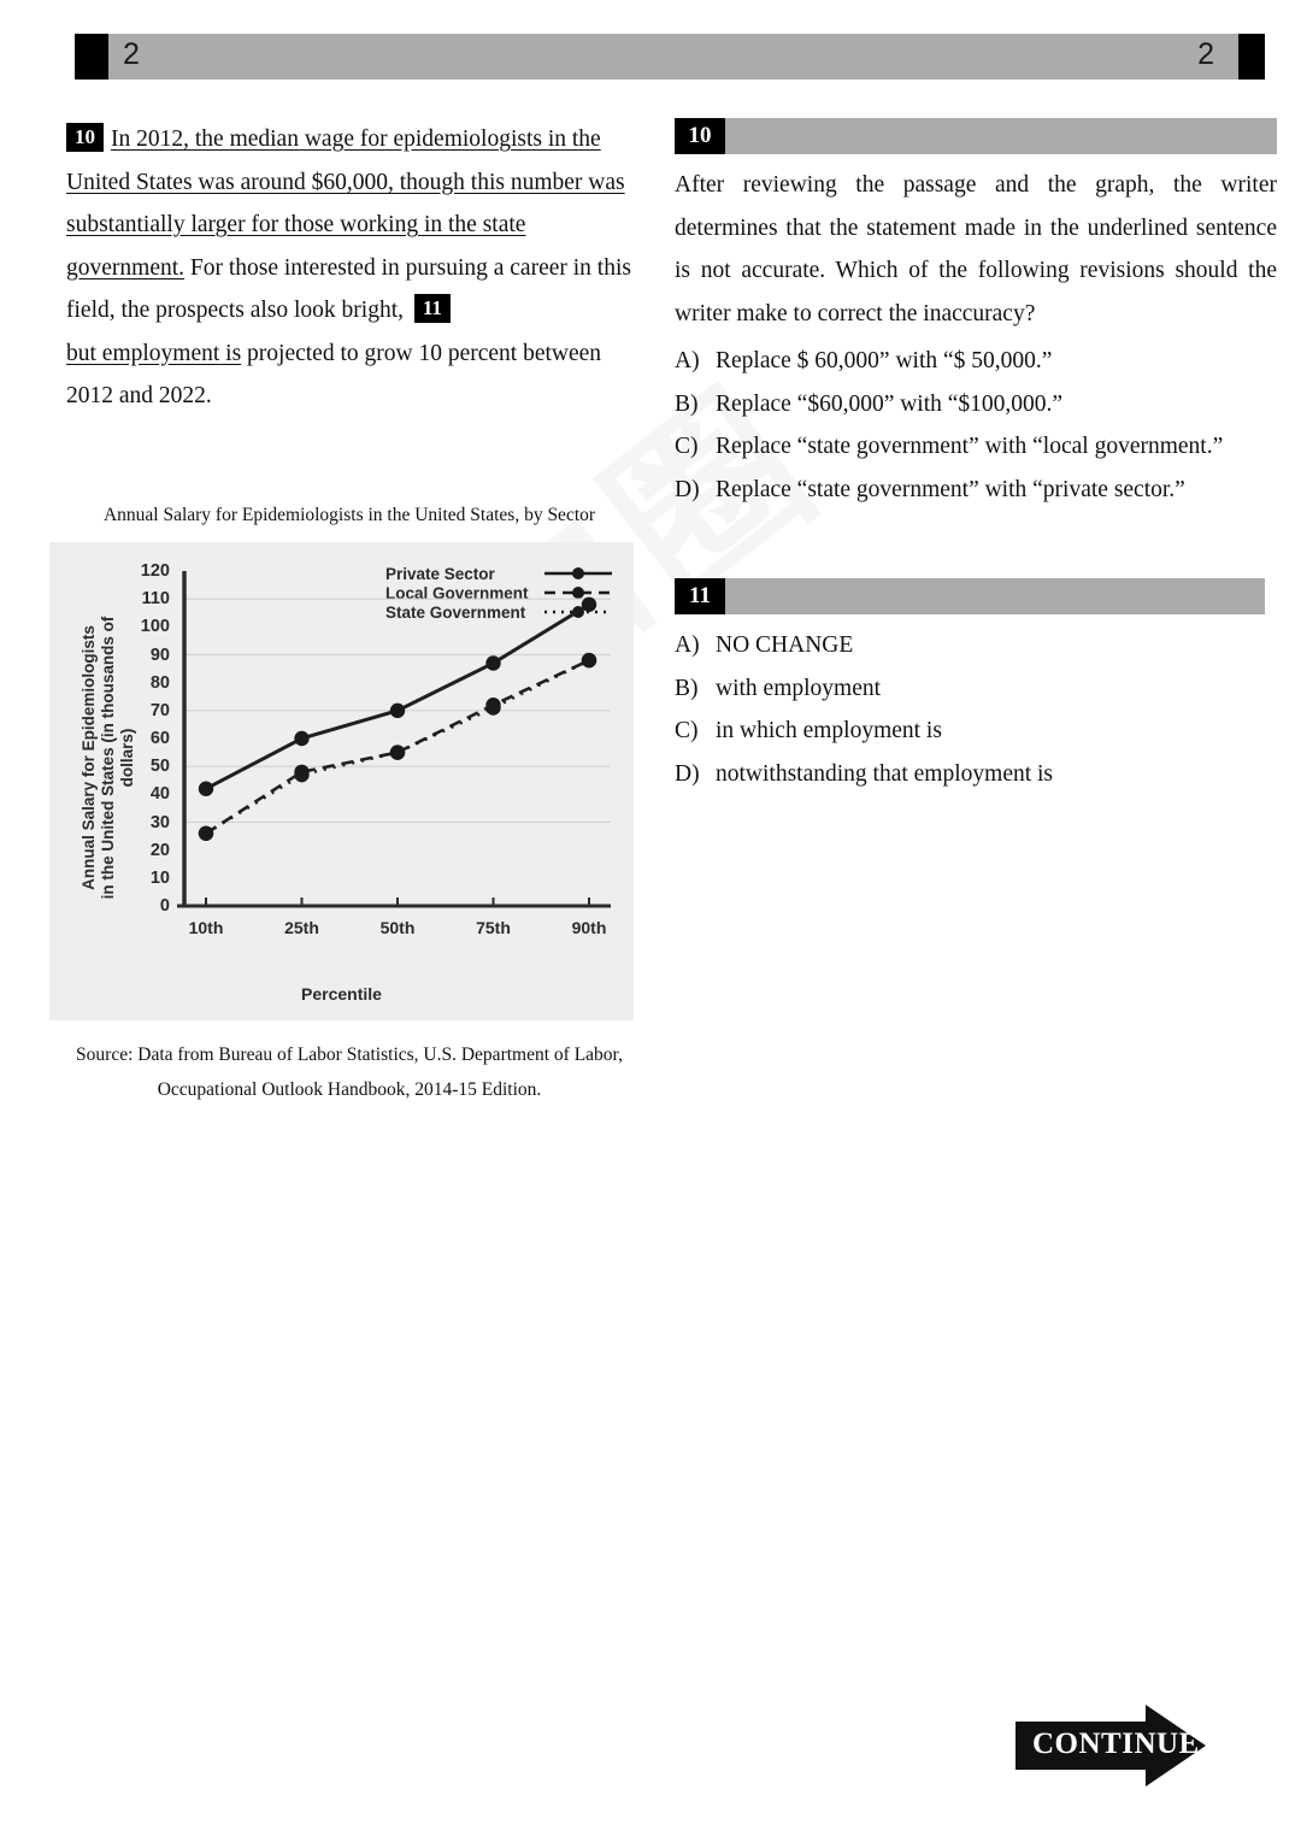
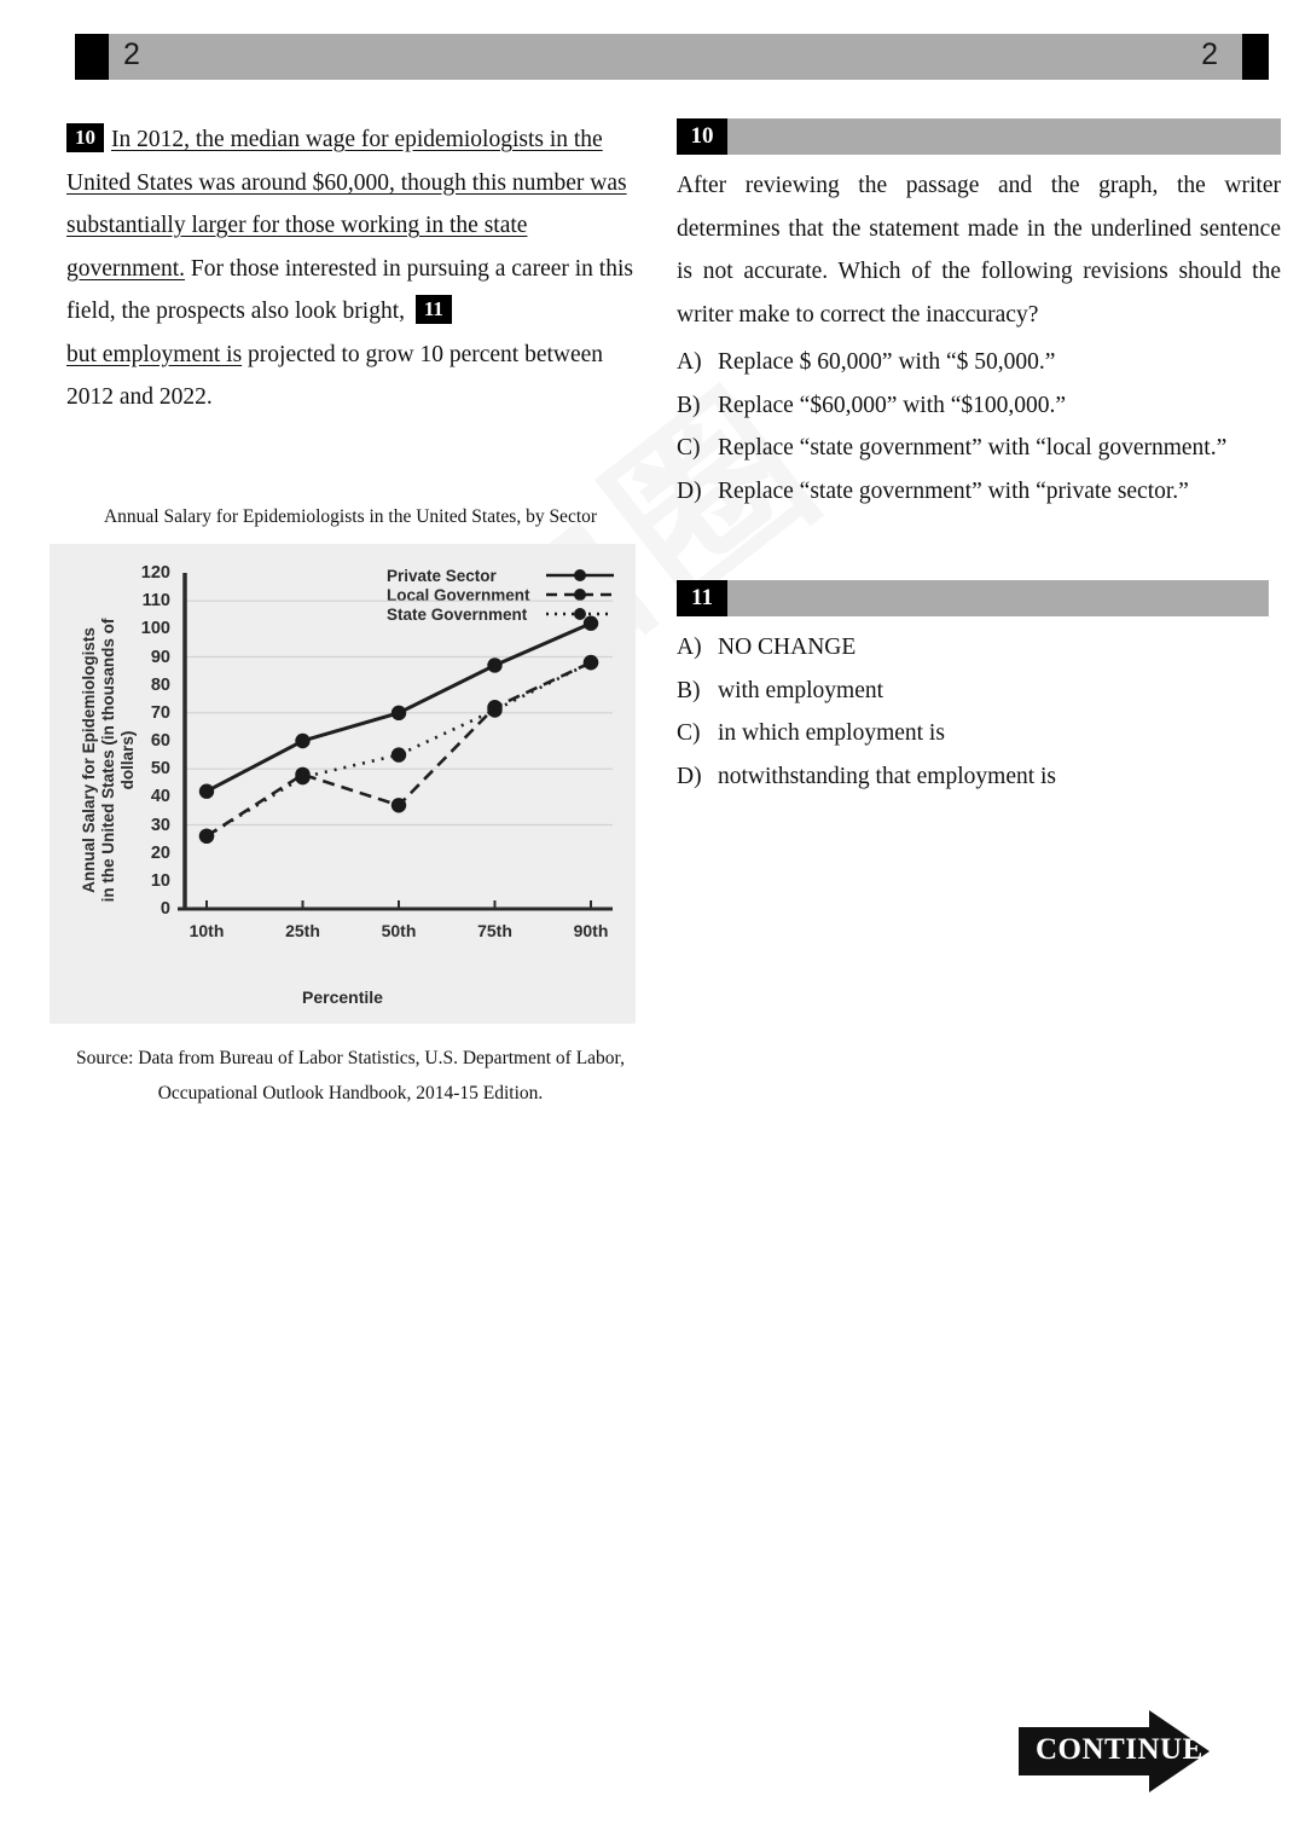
Local Government/50th: 55 -> 37
Private Sector/90th: 108 -> 102
